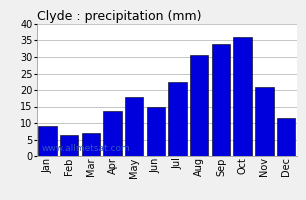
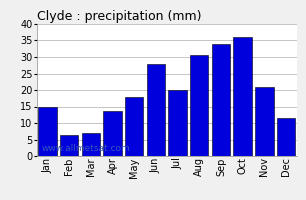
Jan: 9.0 -> 15.0
Jun: 15.0 -> 28.0
Jul: 22.5 -> 20.0
